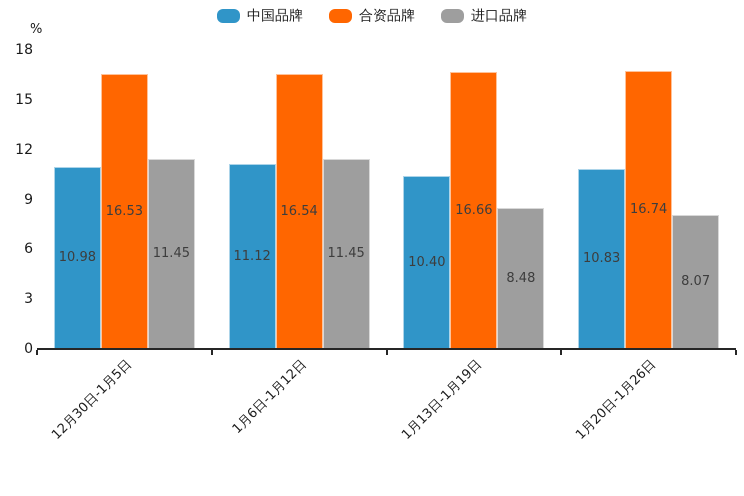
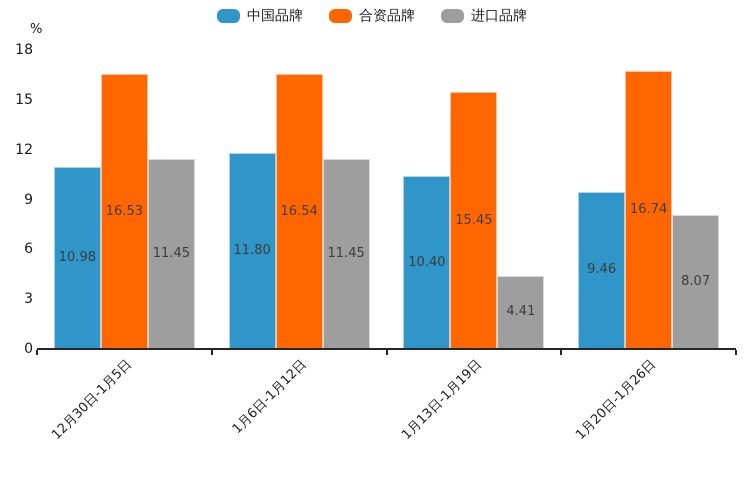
中国品牌/1月6日-1月12日: 11.12 -> 11.80
合资品牌/1月13日-1月19日: 16.66 -> 15.45
进口品牌/1月13日-1月19日: 8.48 -> 4.41
中国品牌/1月20日-1月26日: 10.83 -> 9.46
